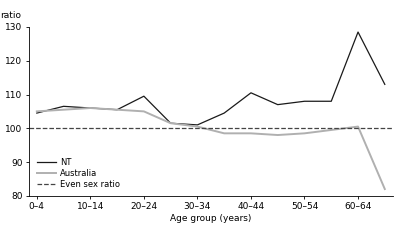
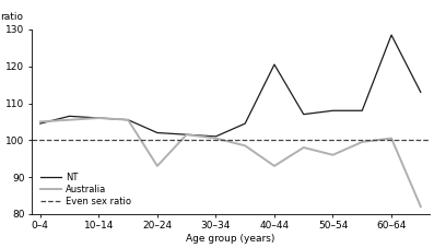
NT/20–24: 109.5 -> 102.0
Australia/20–24: 105.0 -> 93.0
NT/40–44: 110.5 -> 120.5
Australia/40–44: 98.5 -> 93.0
Australia/50–54: 98.5 -> 96.0
